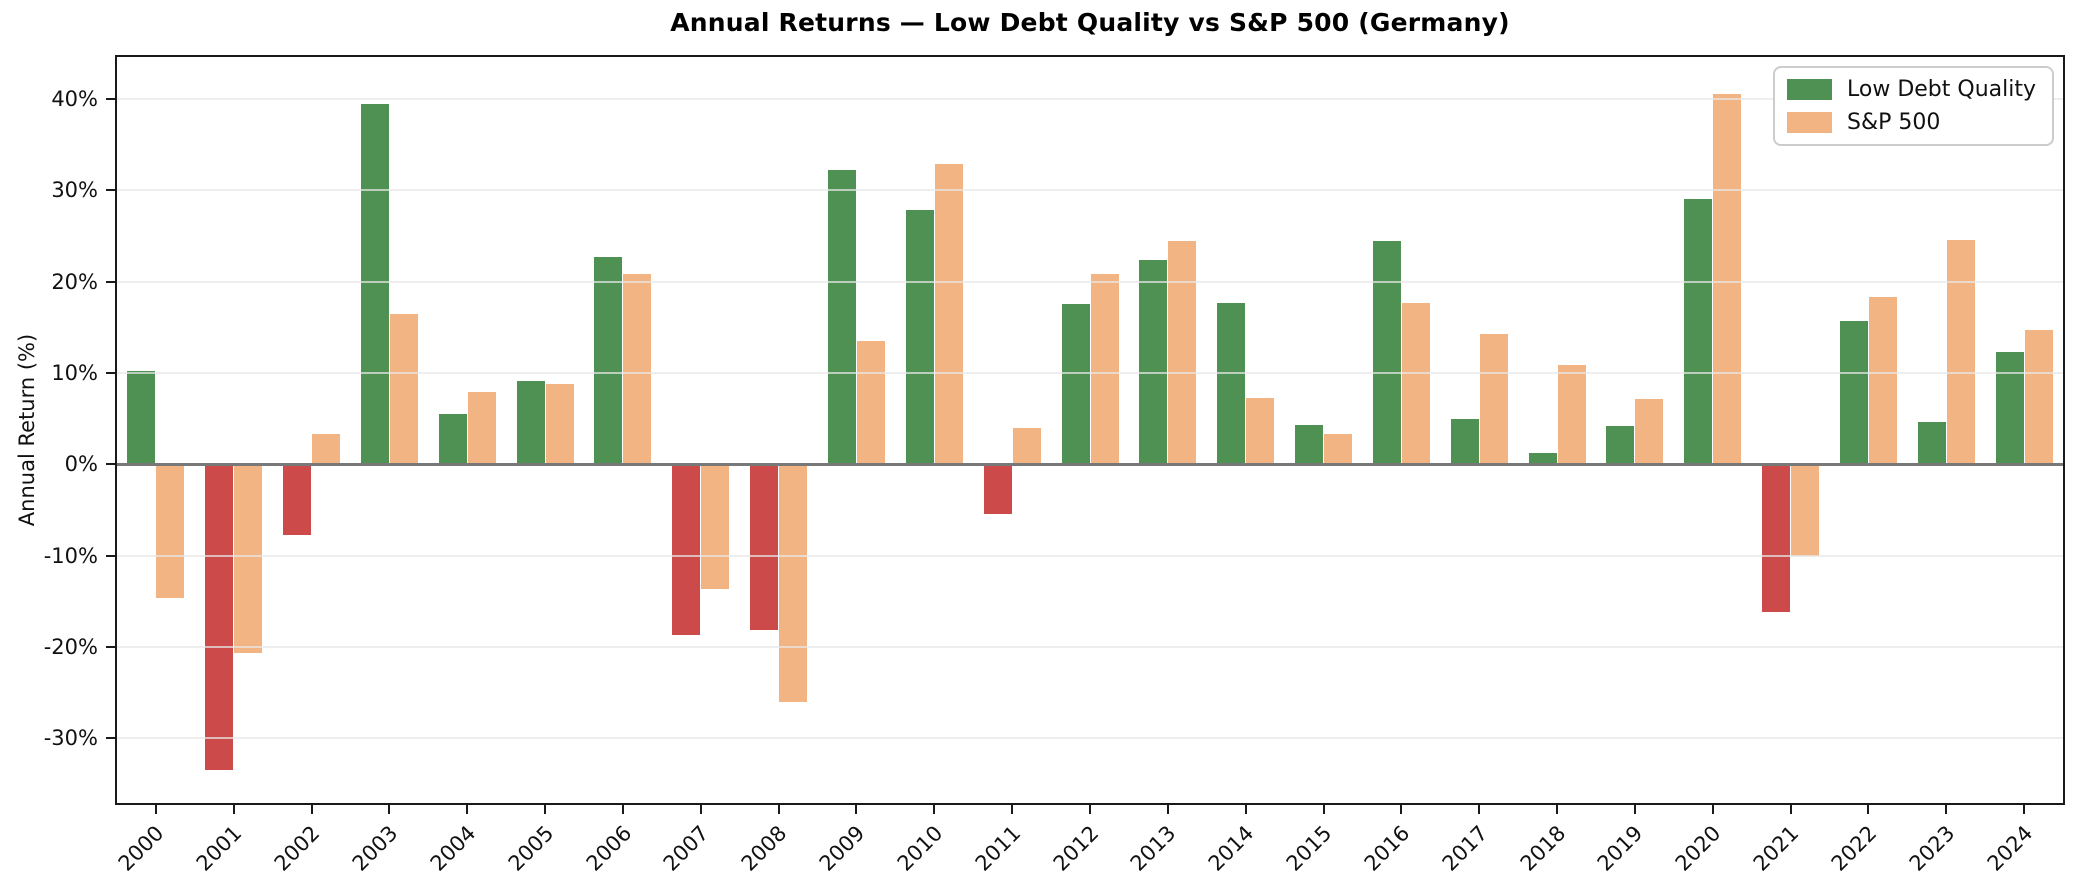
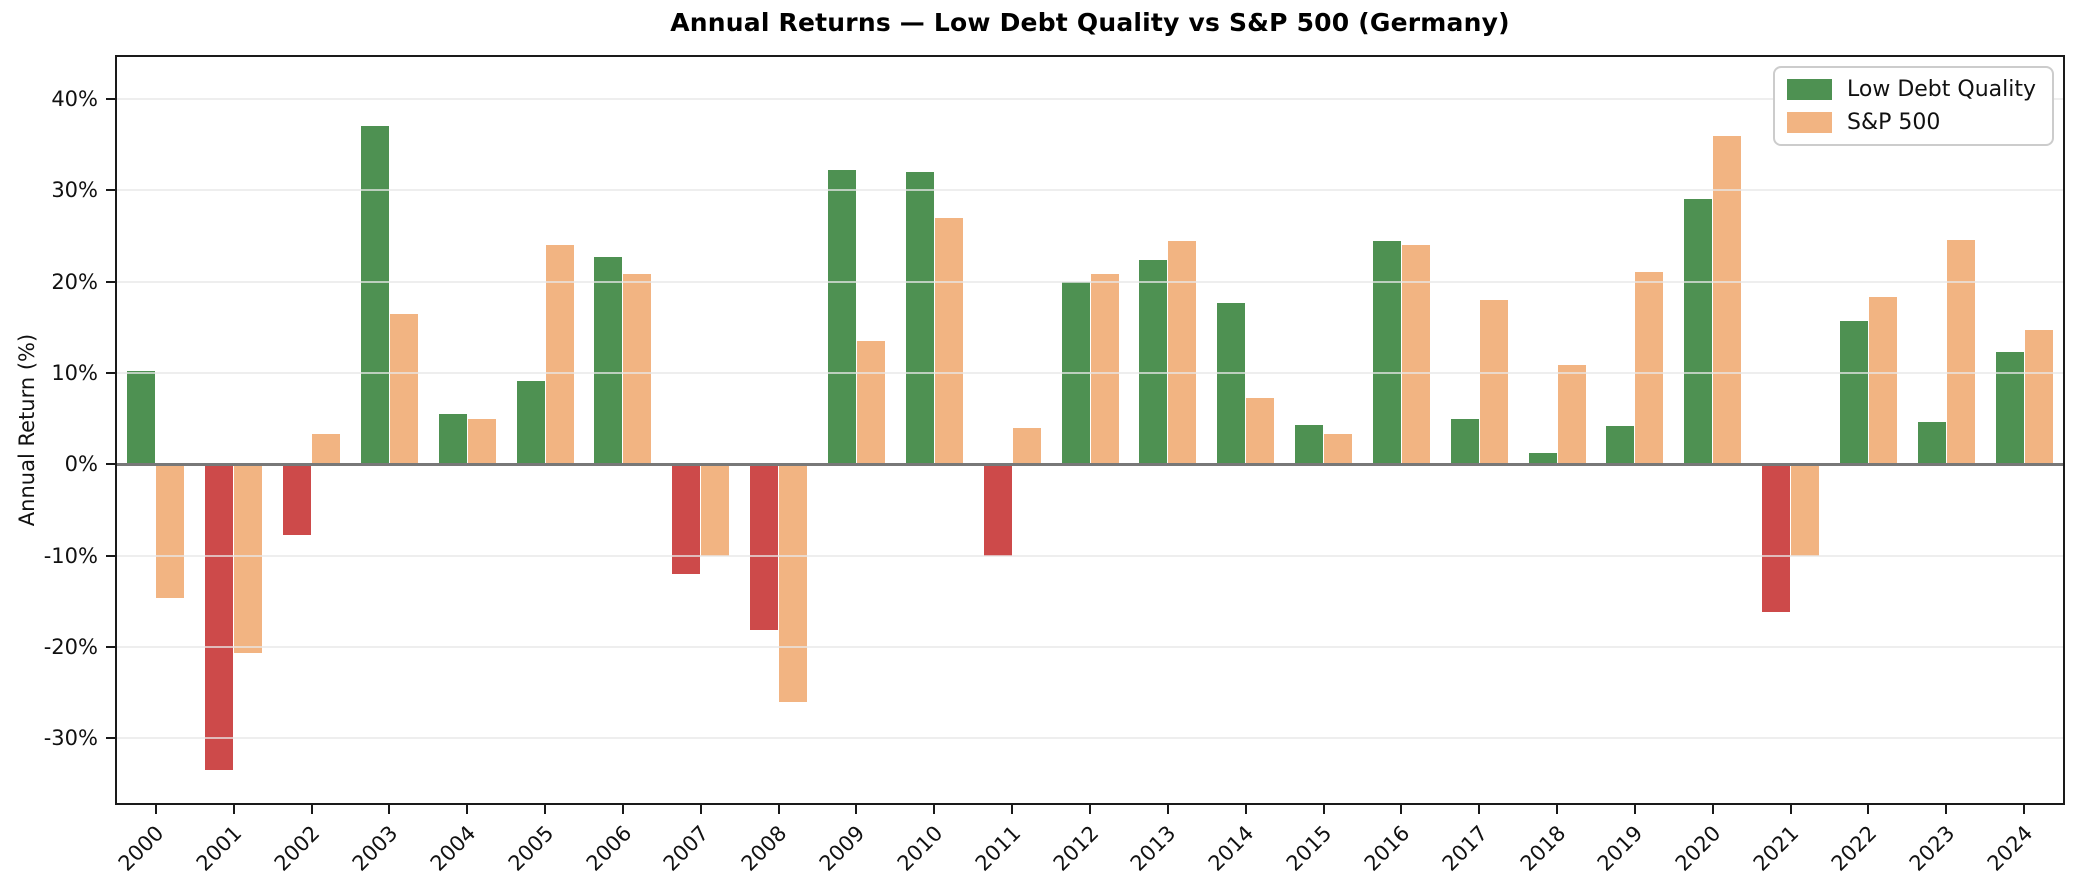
Low Debt Quality/2003: 40% -> 37%
S&P 500/2004: 8% -> 5%
S&P 500/2005: 9% -> 24%
Low Debt Quality/2007: -19% -> -12%
S&P 500/2007: -14% -> -10%
Low Debt Quality/2010: 28% -> 32%
S&P 500/2010: 33% -> 27%
Low Debt Quality/2011: -6% -> -10%
Low Debt Quality/2012: 18% -> 20%
S&P 500/2016: 18% -> 24%
S&P 500/2017: 14% -> 18%
S&P 500/2019: 7% -> 21%
S&P 500/2020: 41% -> 36%
